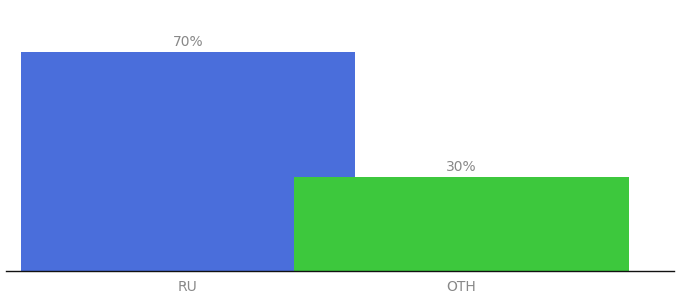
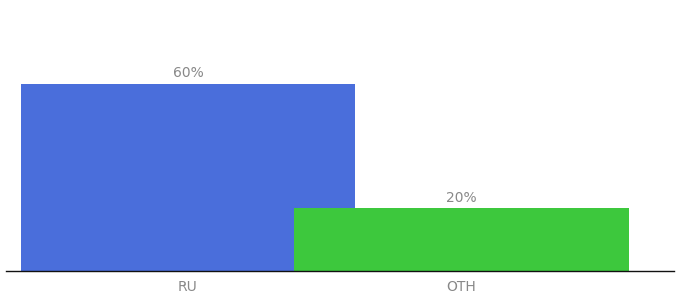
RU: 70% -> 60%
OTH: 30% -> 20%
